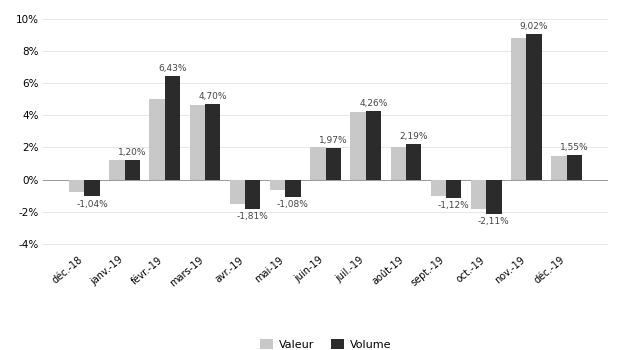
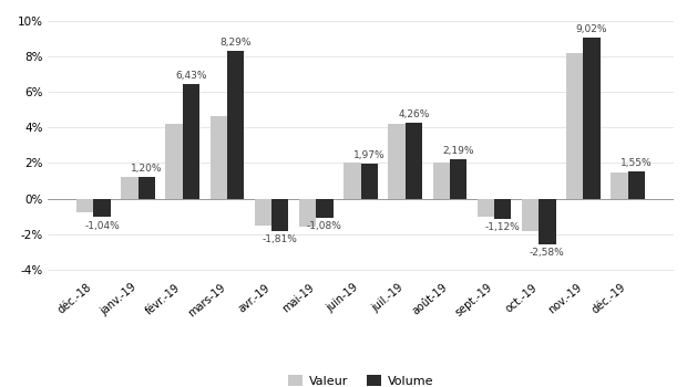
Valeur/févr.-19: 5.0% -> 4.2%
Volume/mars-19: 4,70% -> 8,29%
Valeur/mai-19: -0.7% -> -1.6%
Volume/oct.-19: -2,11% -> -2,58%
Valeur/nov.-19: 8.8% -> 8.2%
